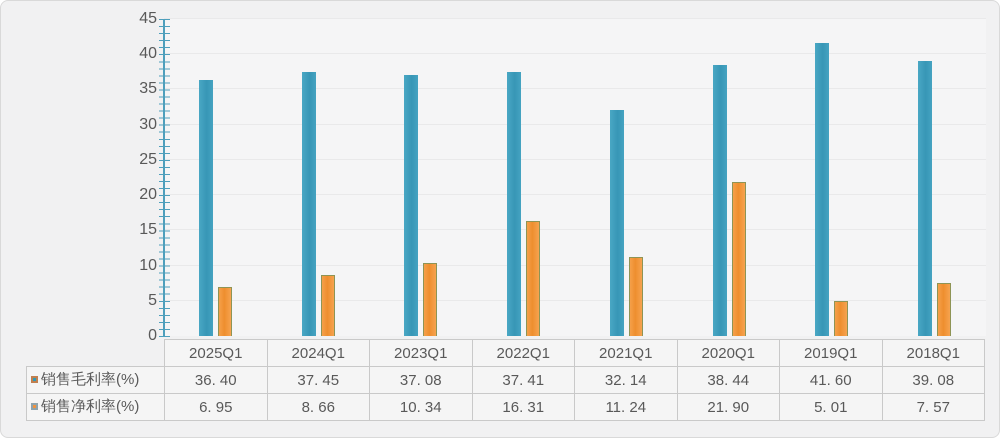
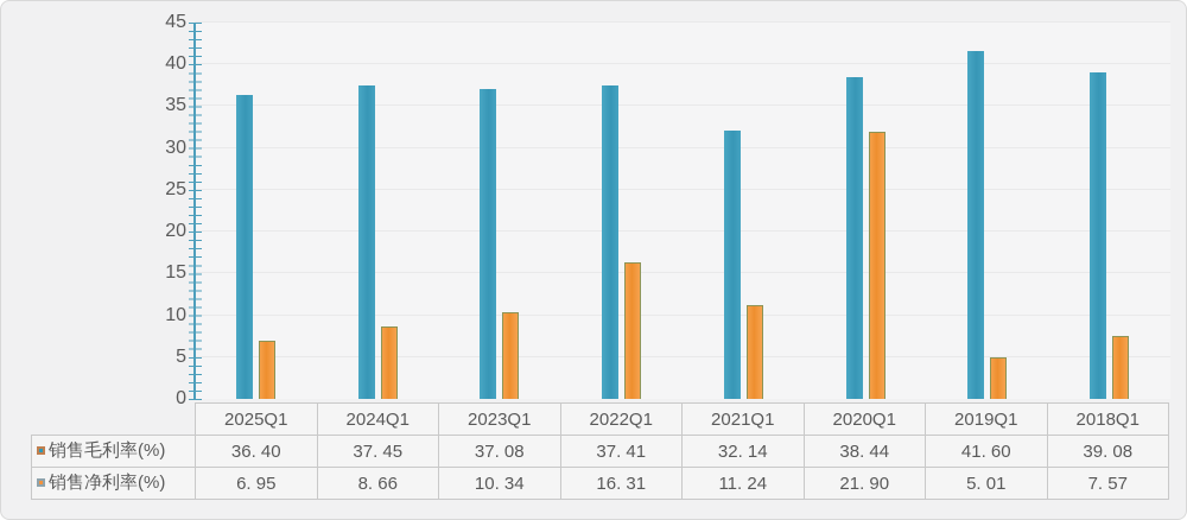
销售净利率(%)/2020Q1: 22 -> 32
